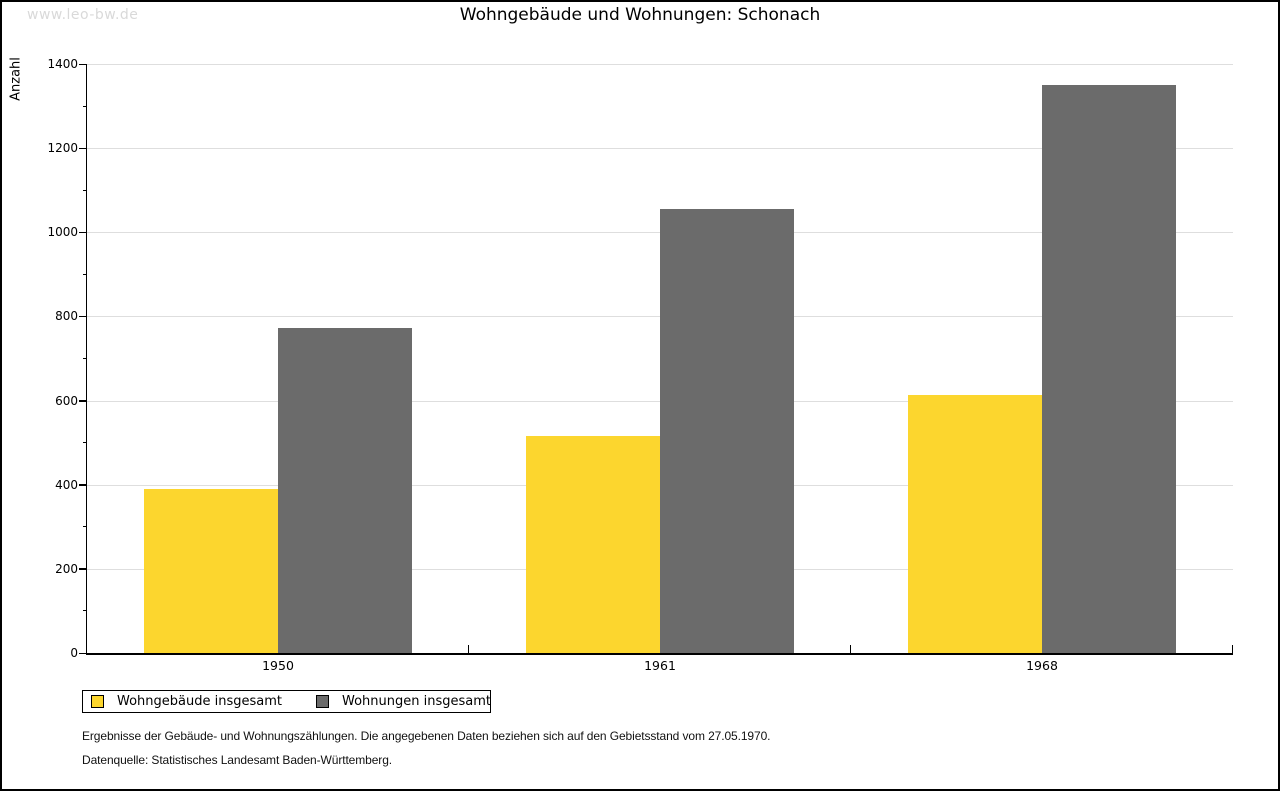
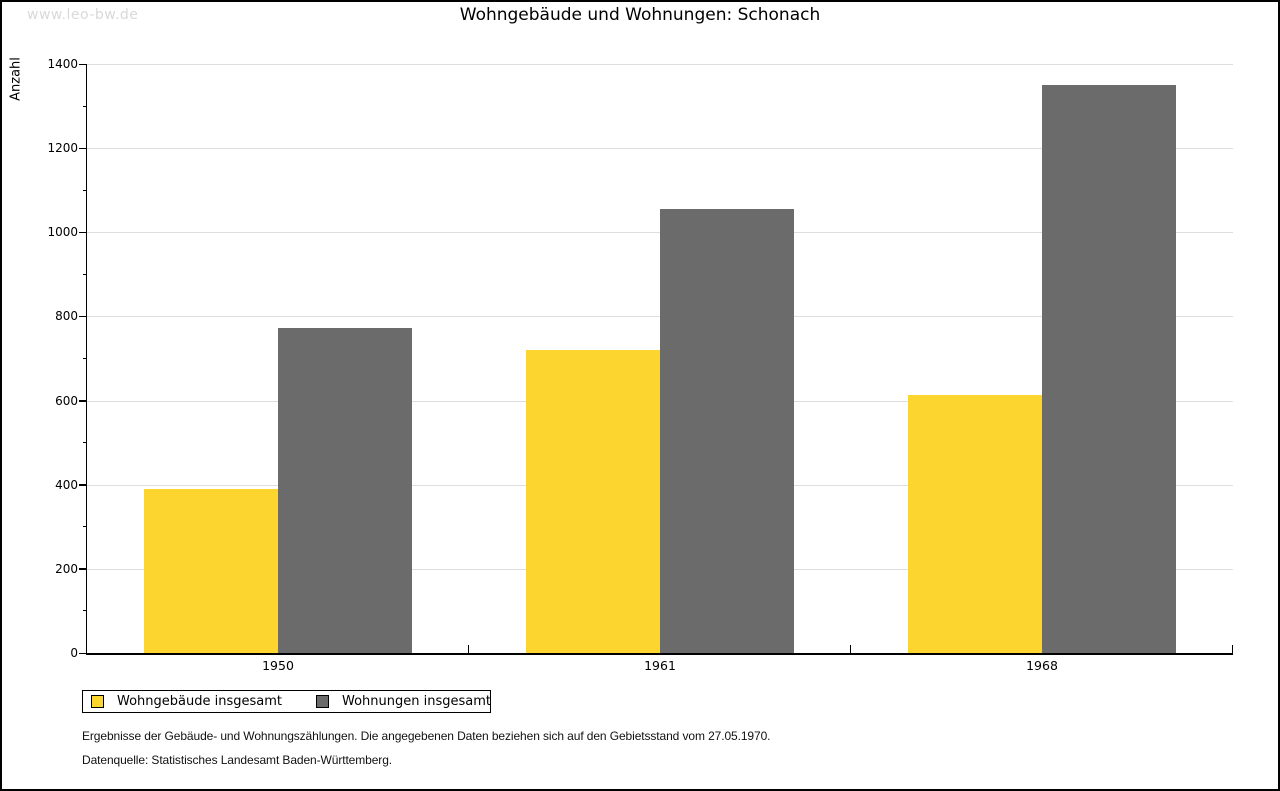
Wohngebäude insgesamt/1961: 520 -> 720
